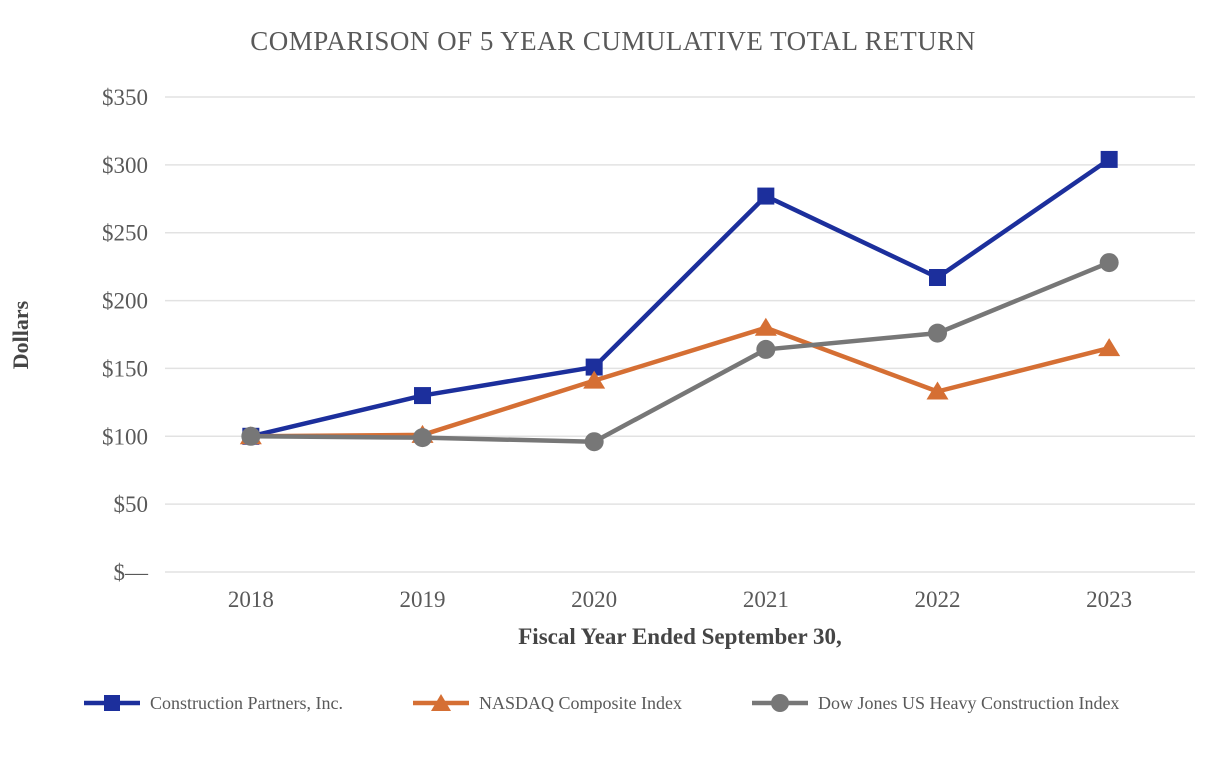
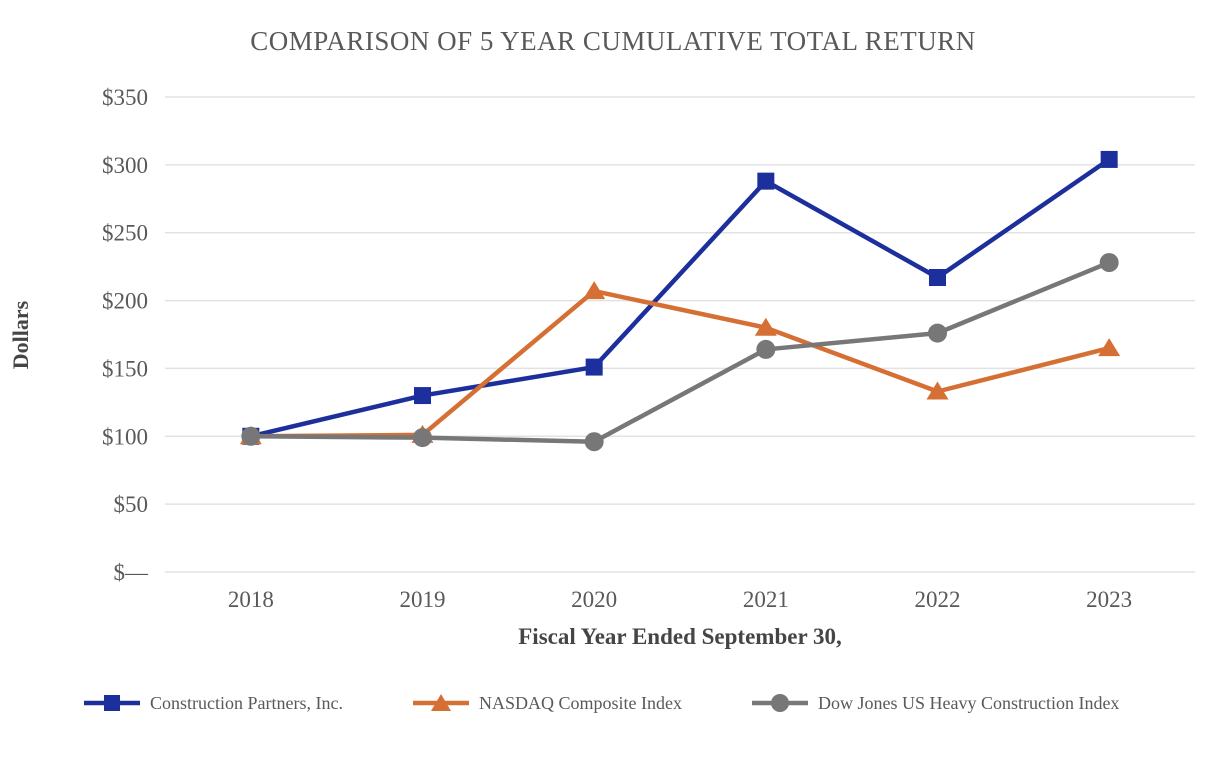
NASDAQ Composite Index/2020: $141 -> $207
Construction Partners, Inc./2021: $277 -> $288
